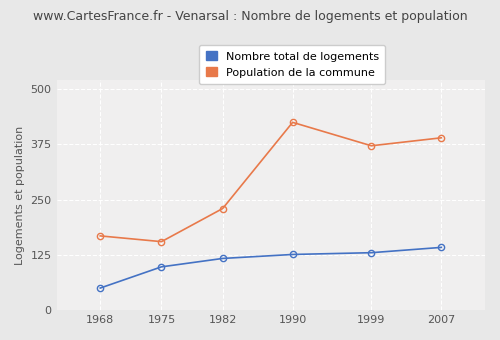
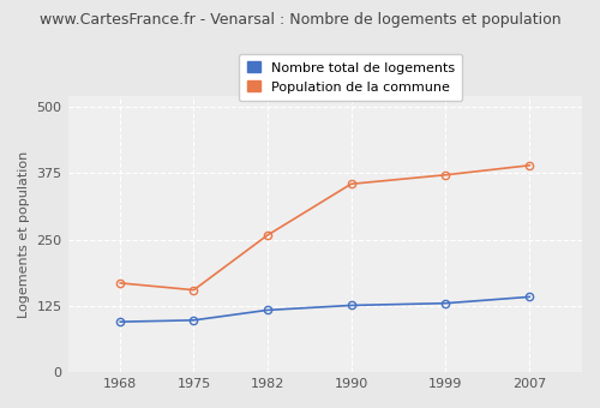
Nombre total de logements/1968: 50 -> 95
Population de la commune/1982: 230 -> 258
Population de la commune/1990: 425 -> 355
